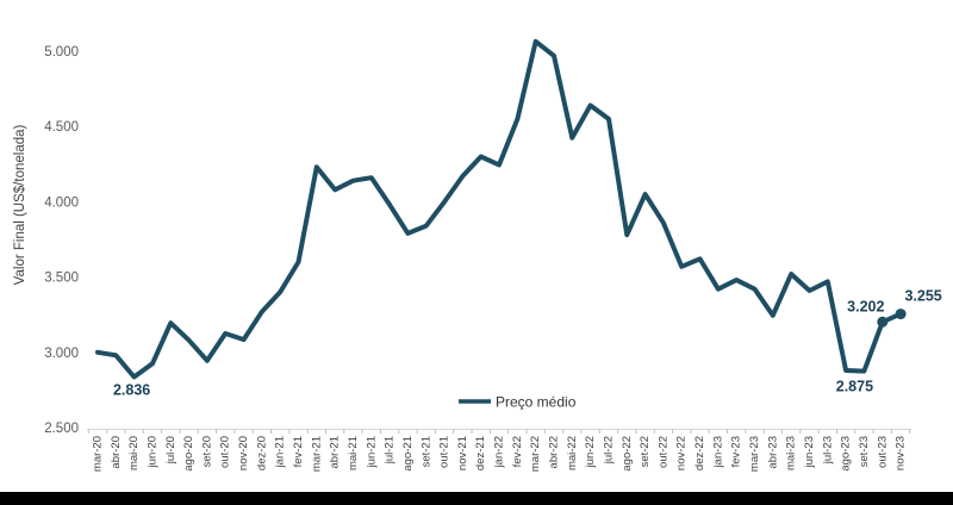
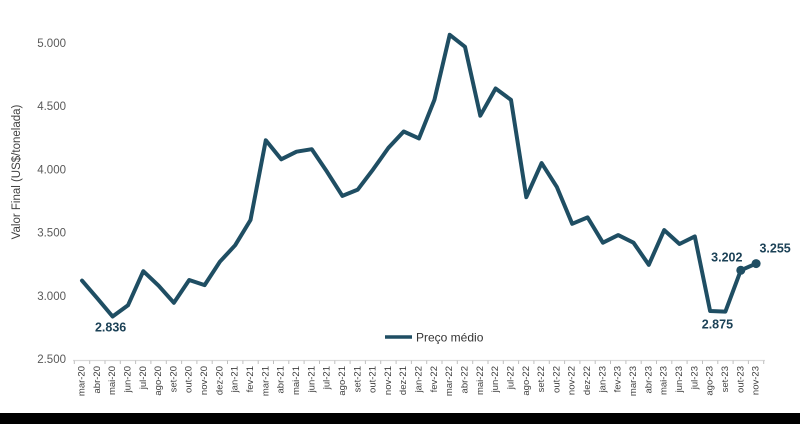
mar-20: 3000 -> 3120
